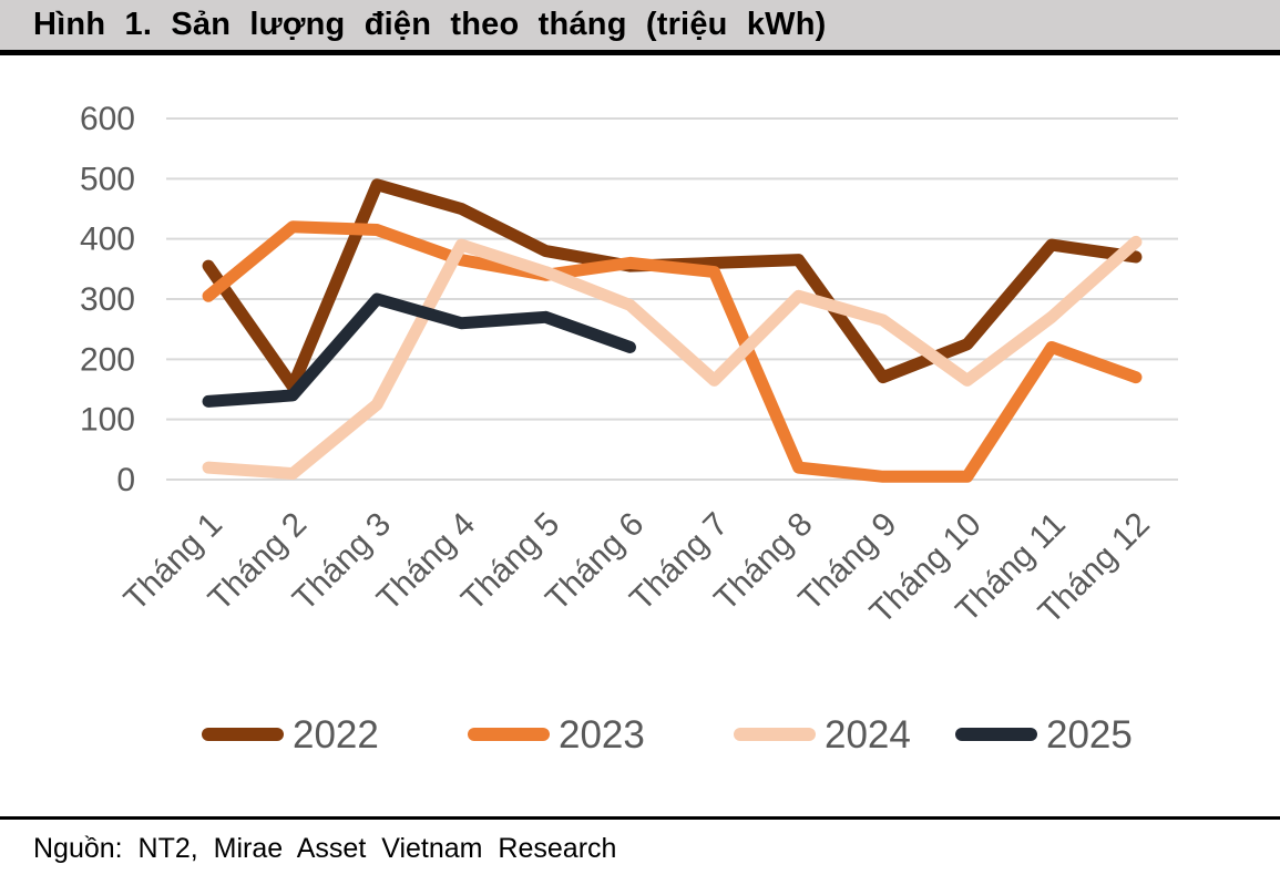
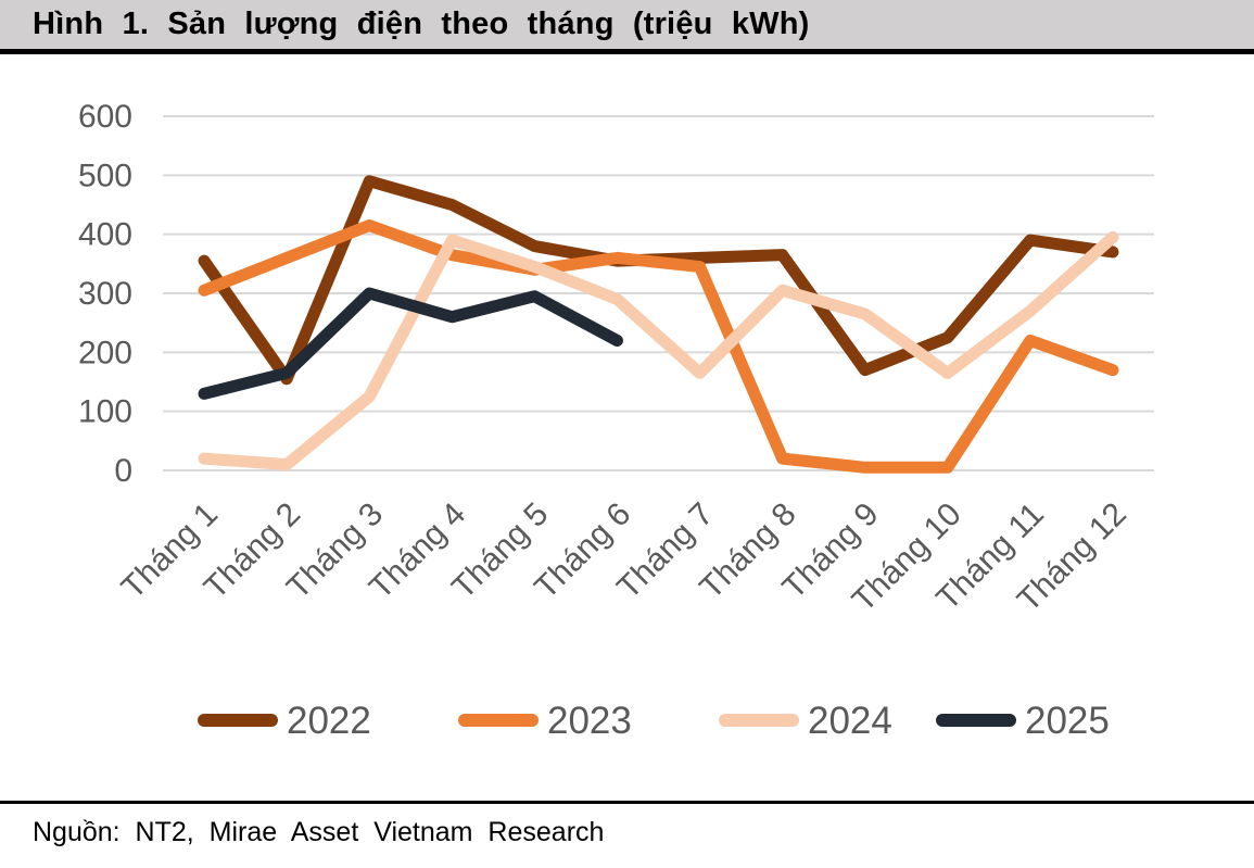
2023/Tháng 2: 420 -> 360
2025/Tháng 2: 140 -> 160
2025/Tháng 5: 270 -> 300
